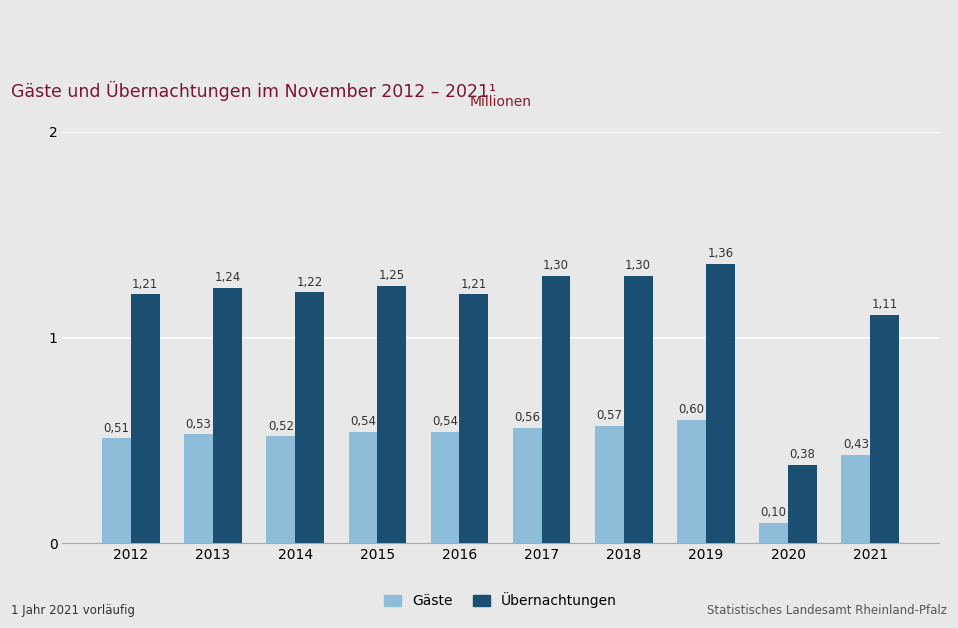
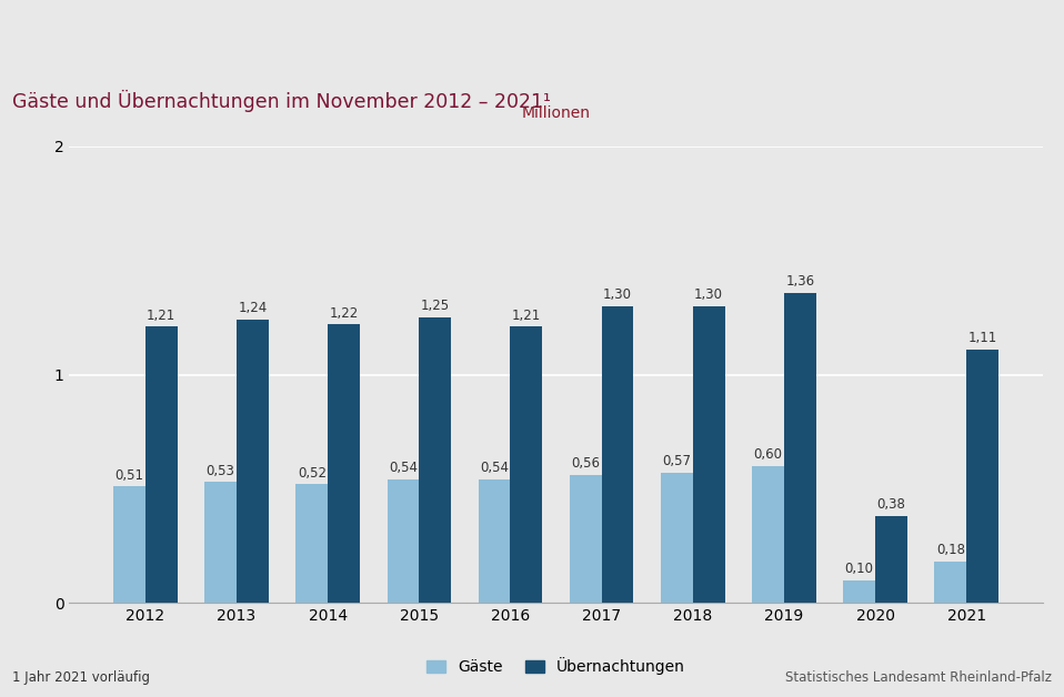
Gäste/2021: 0,43 -> 0,18
